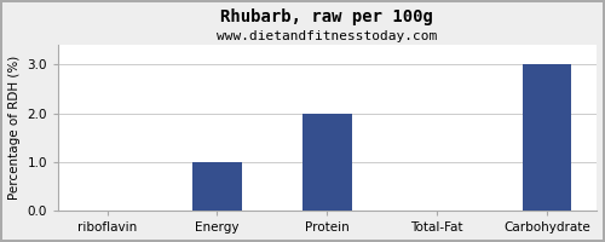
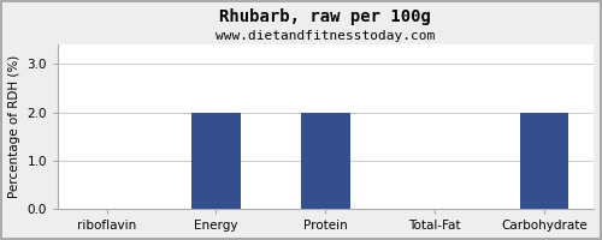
Energy: 1 -> 2
Carbohydrate: 3 -> 2
